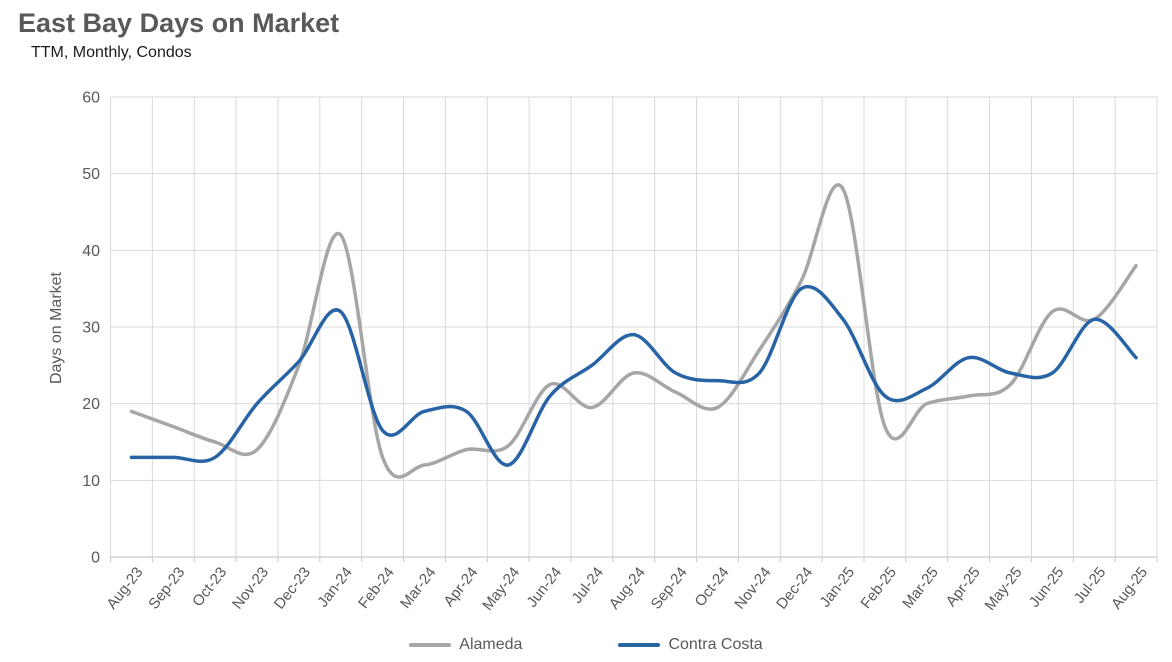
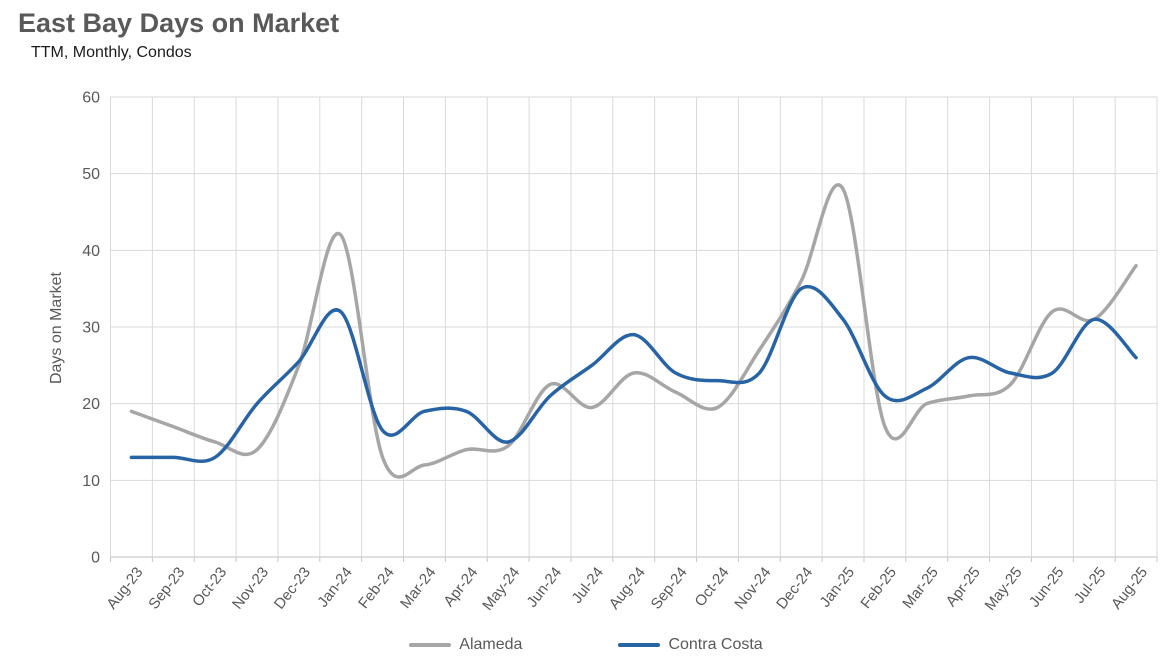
Contra Costa/May-24: 12 -> 15
